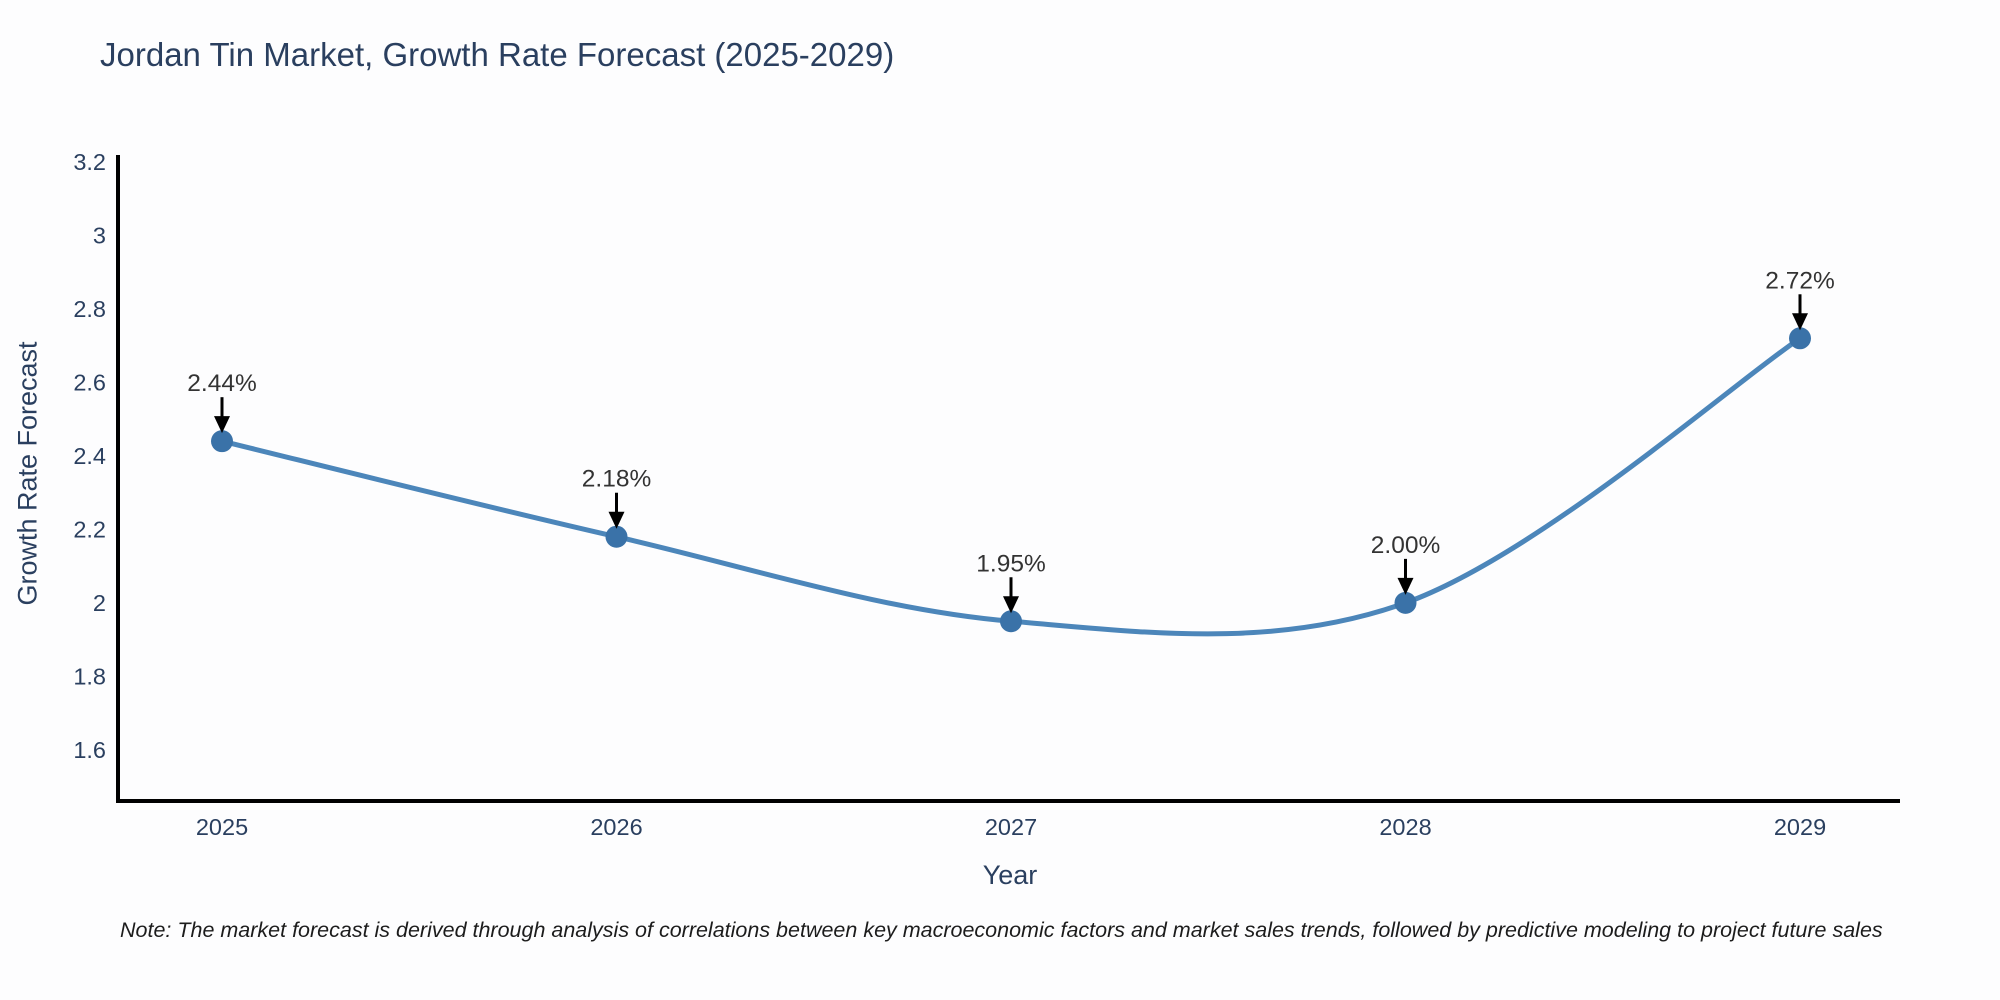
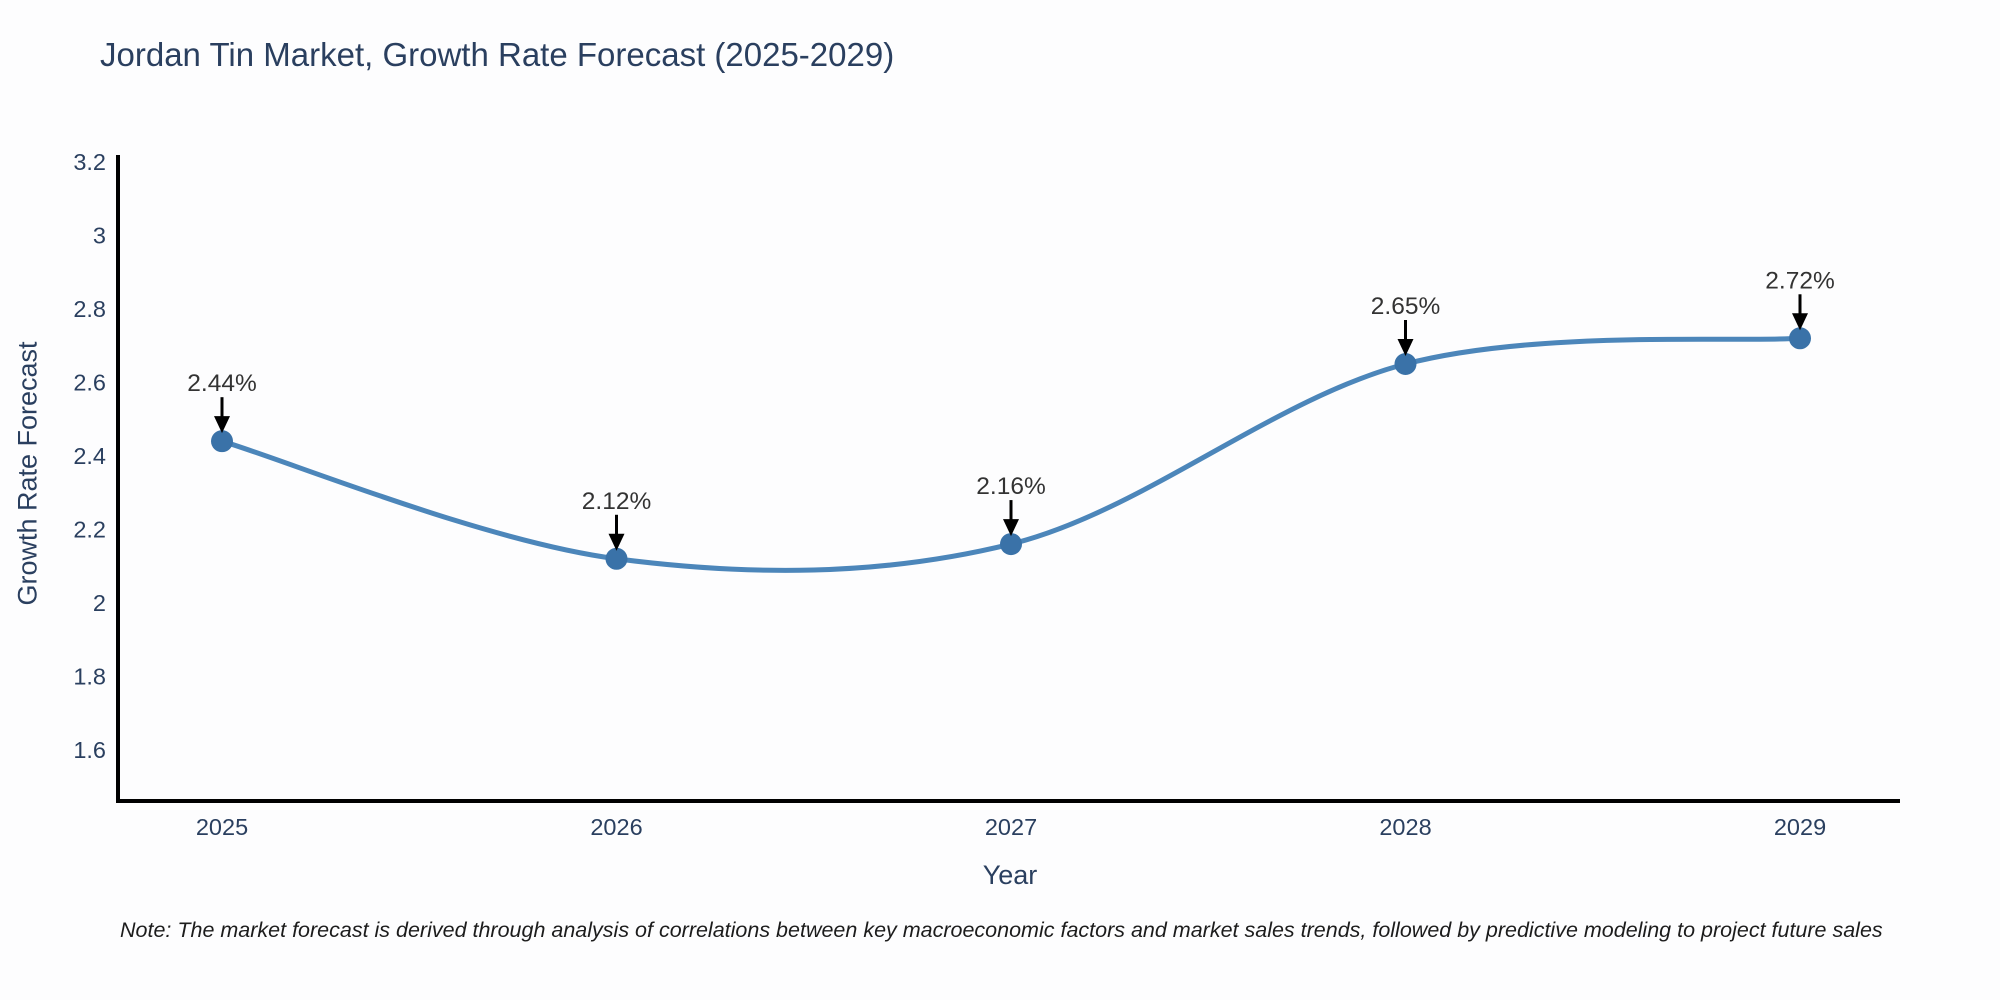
2026: 2.18% -> 2.12%
2027: 1.95% -> 2.16%
2028: 2.00% -> 2.65%
